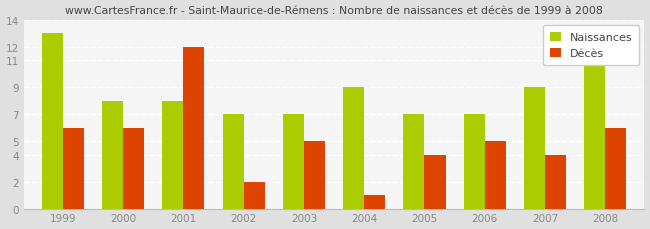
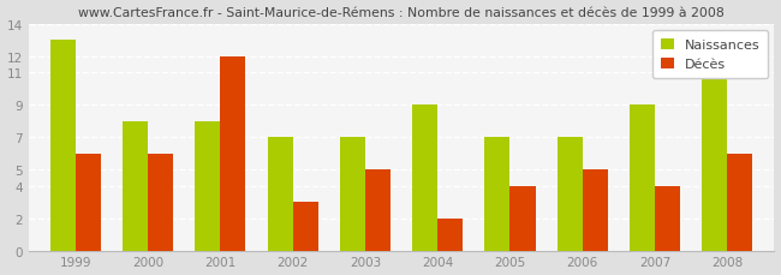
Décès/2002: 2 -> 3
Décès/2004: 1 -> 2
